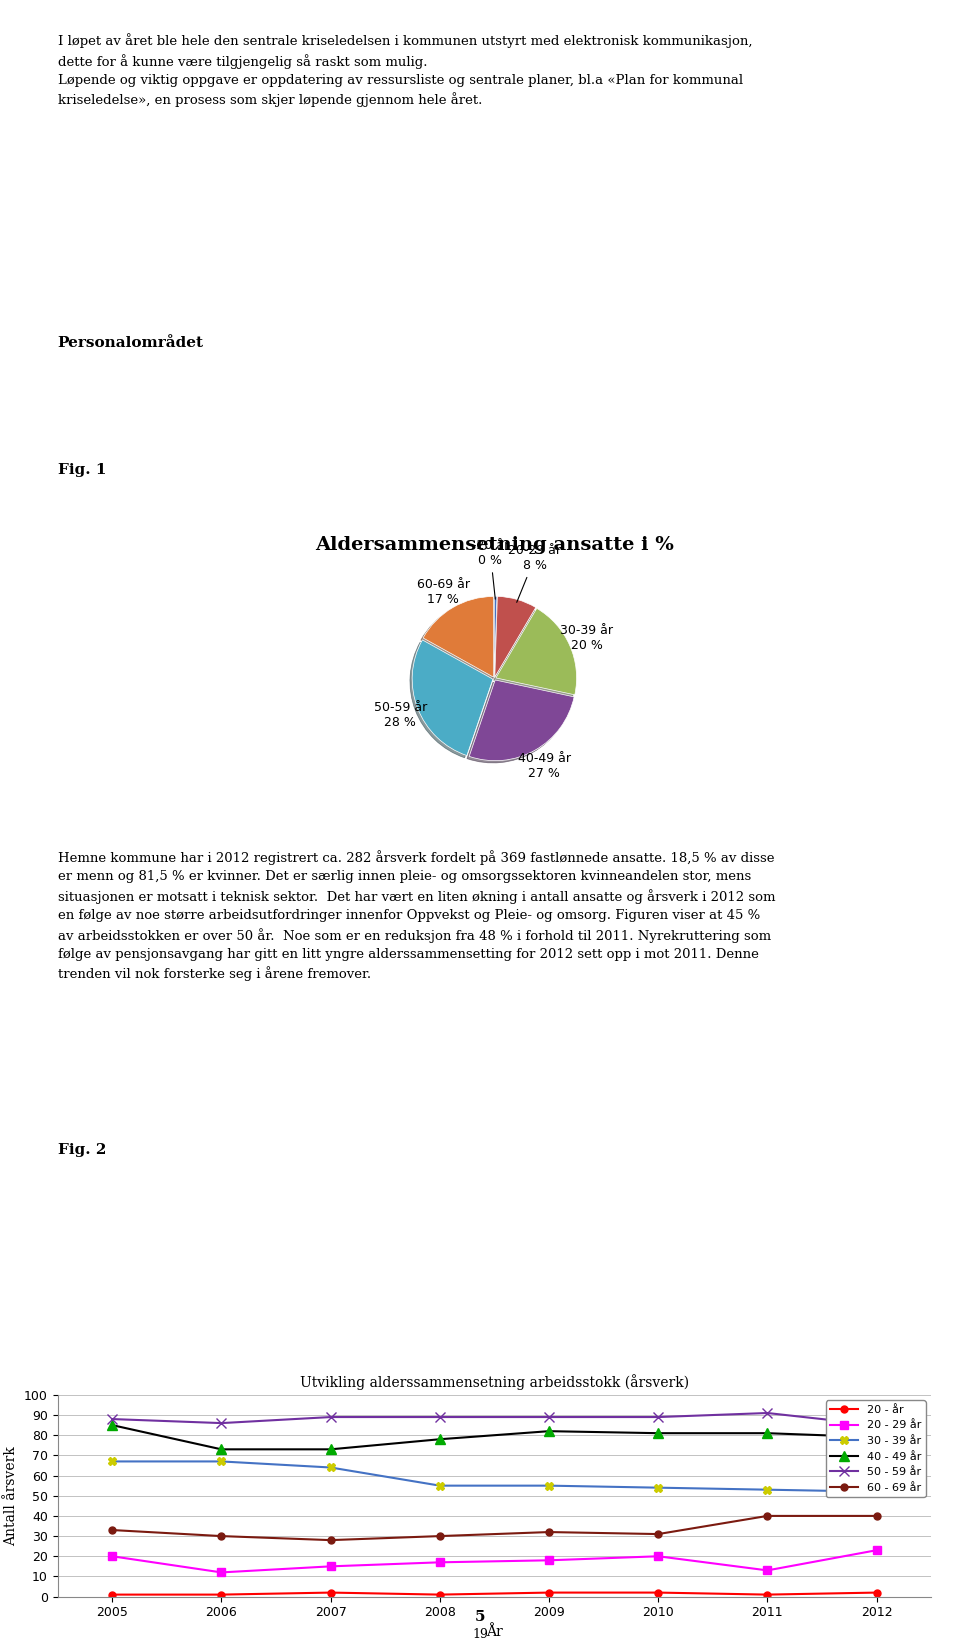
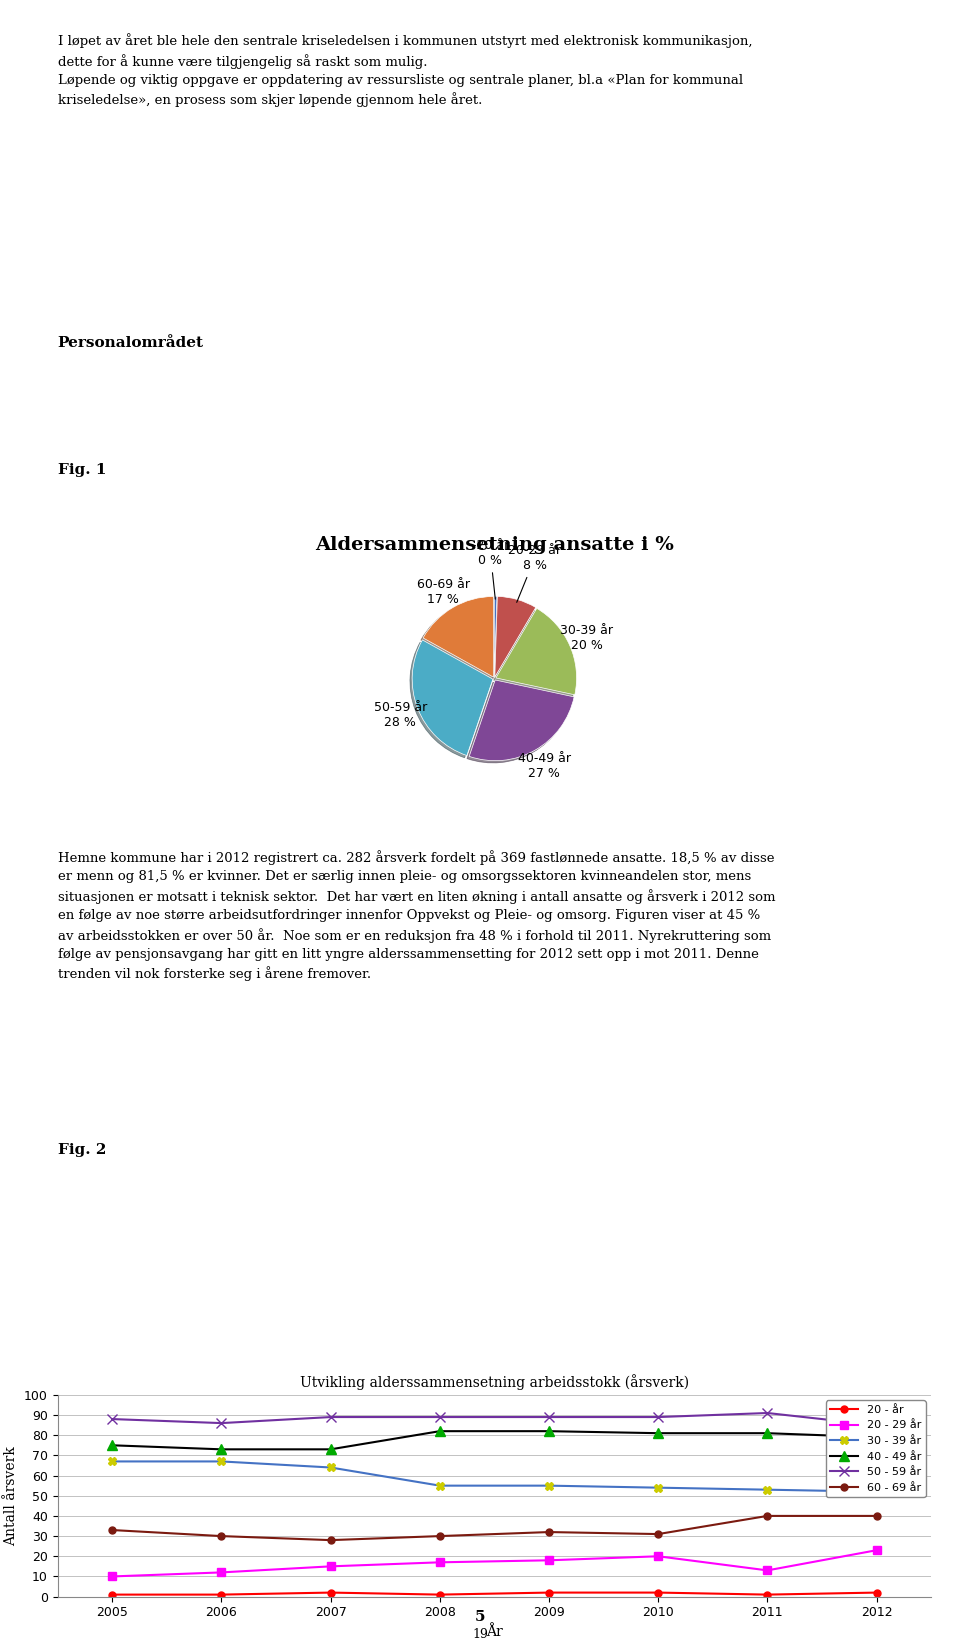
20 - 29 år/2005: 20 -> 10
40 - 49 år/2005: 85 -> 75
40 - 49 år/2008: 78 -> 82
